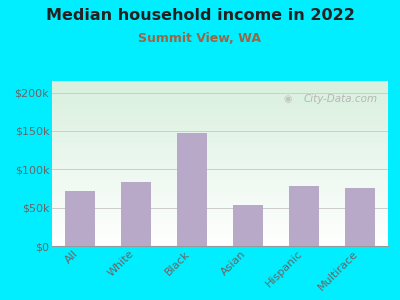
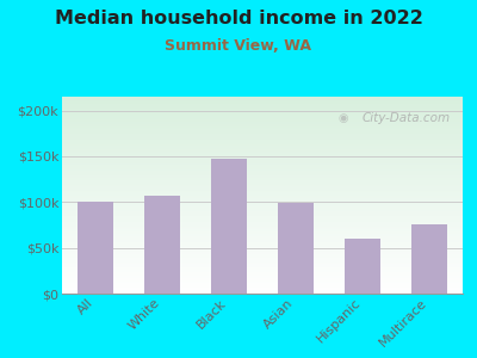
All: $72k -> $100k
White: $84k -> $107k
Asian: $54k -> $99k
Hispanic: $78k -> $60k
